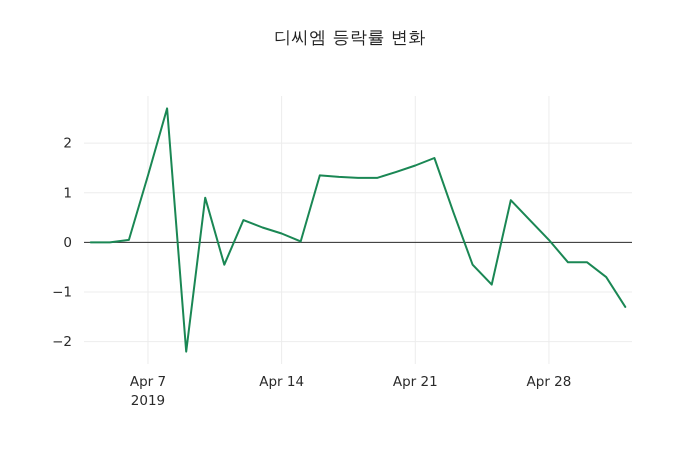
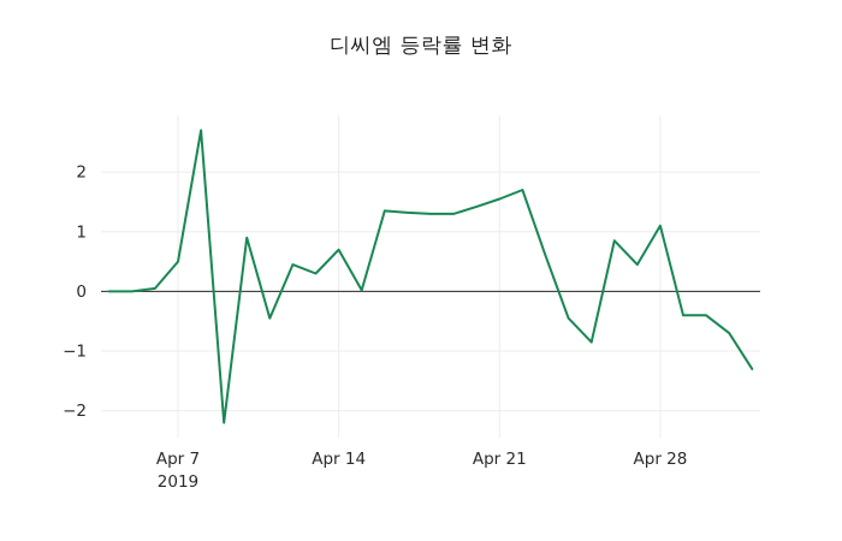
Apr 7: 1.4 -> 0.5
Apr 14: 0.2 -> 0.7
Apr 28: 0.1 -> 1.1
